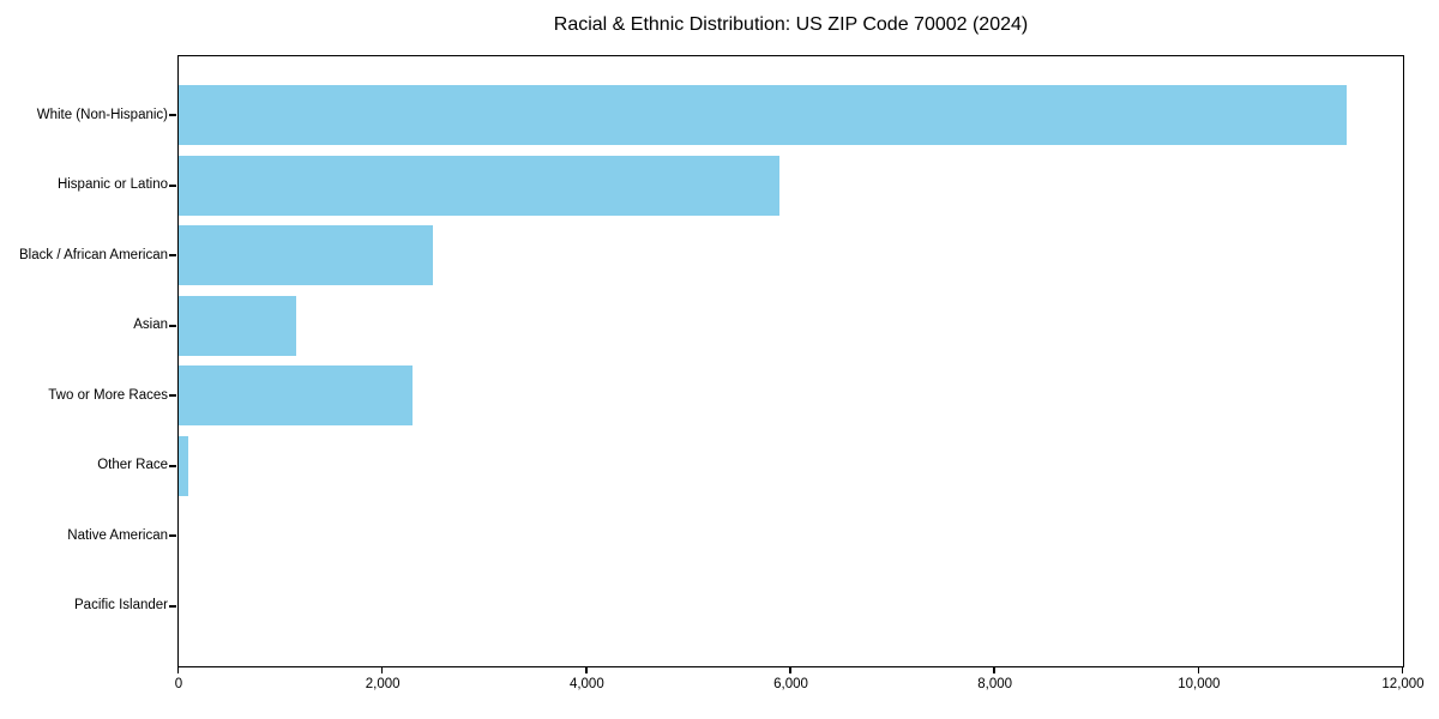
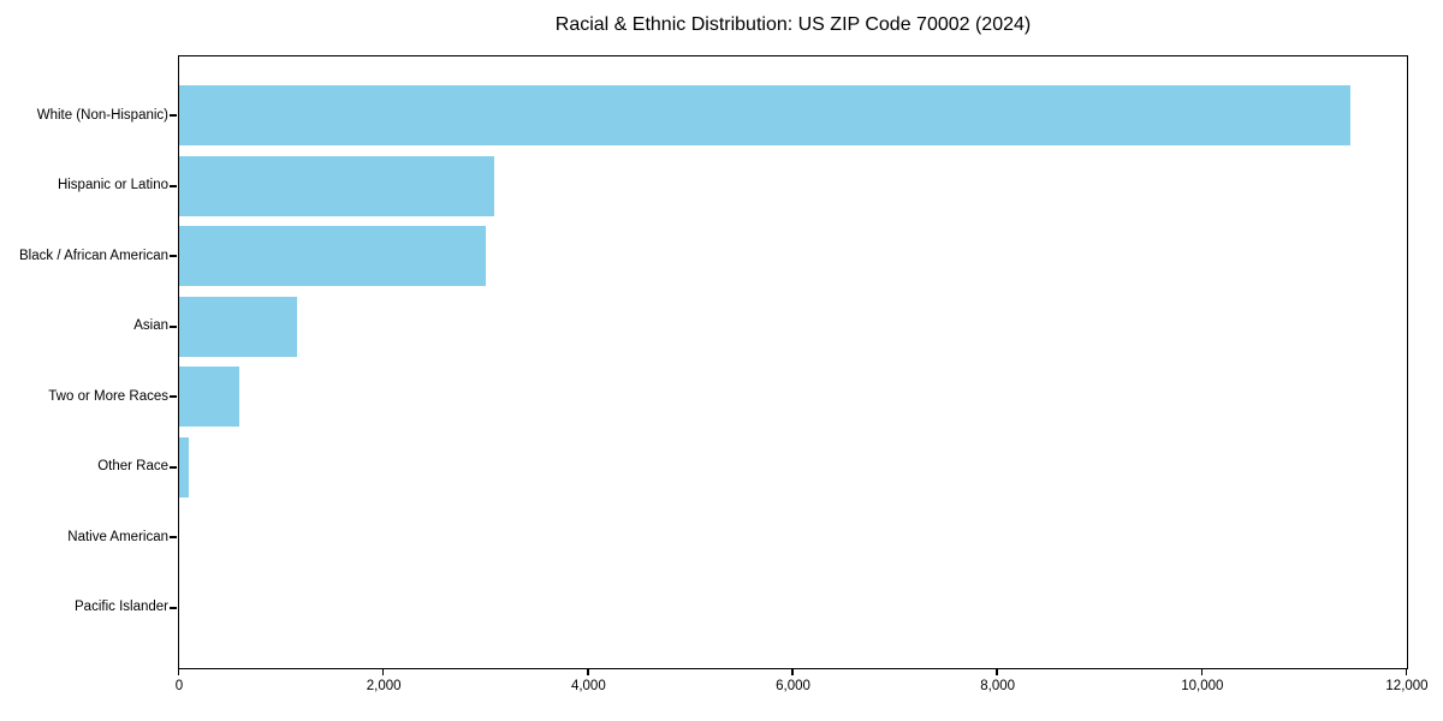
Hispanic or Latino: 5900 -> 3100
Black / African American: 2500 -> 3000
Two or More Races: 2300 -> 600
